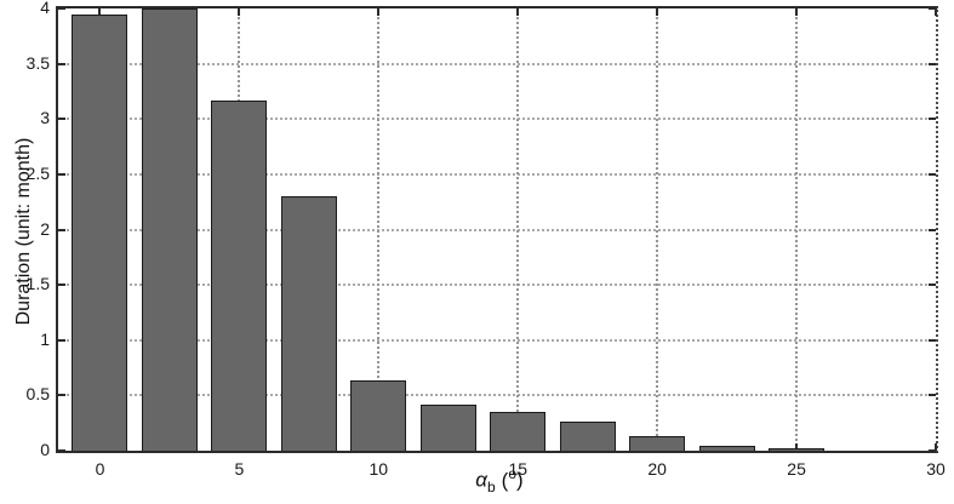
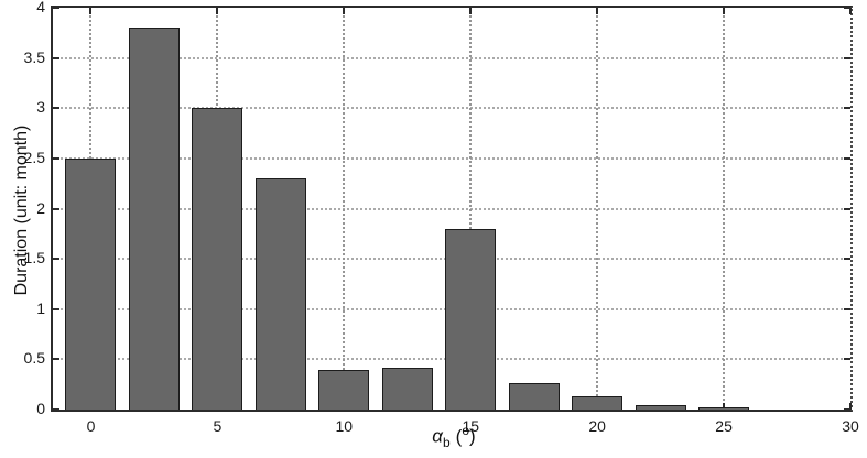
0: 4.0 -> 2.5
2.5: 4.0 -> 3.8
5: 3.2 -> 3.0
10: 0.6 -> 0.4
15: 0.3 -> 1.8
